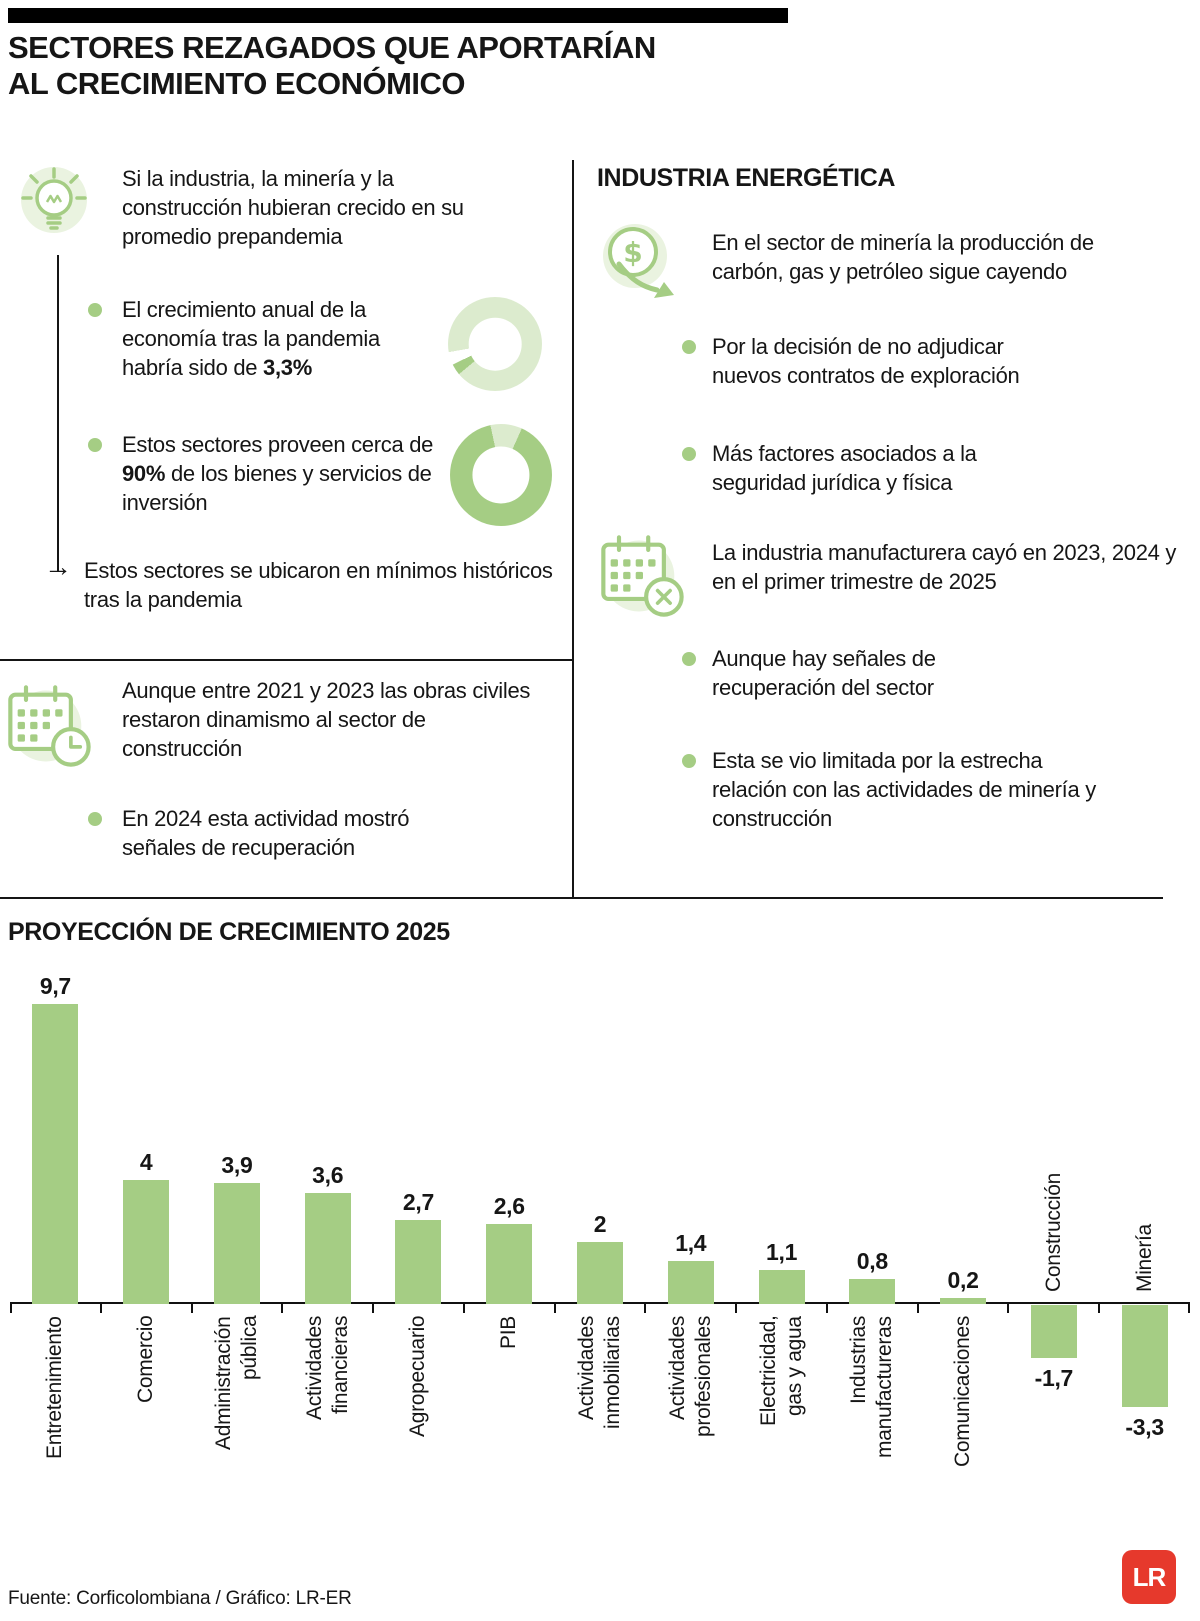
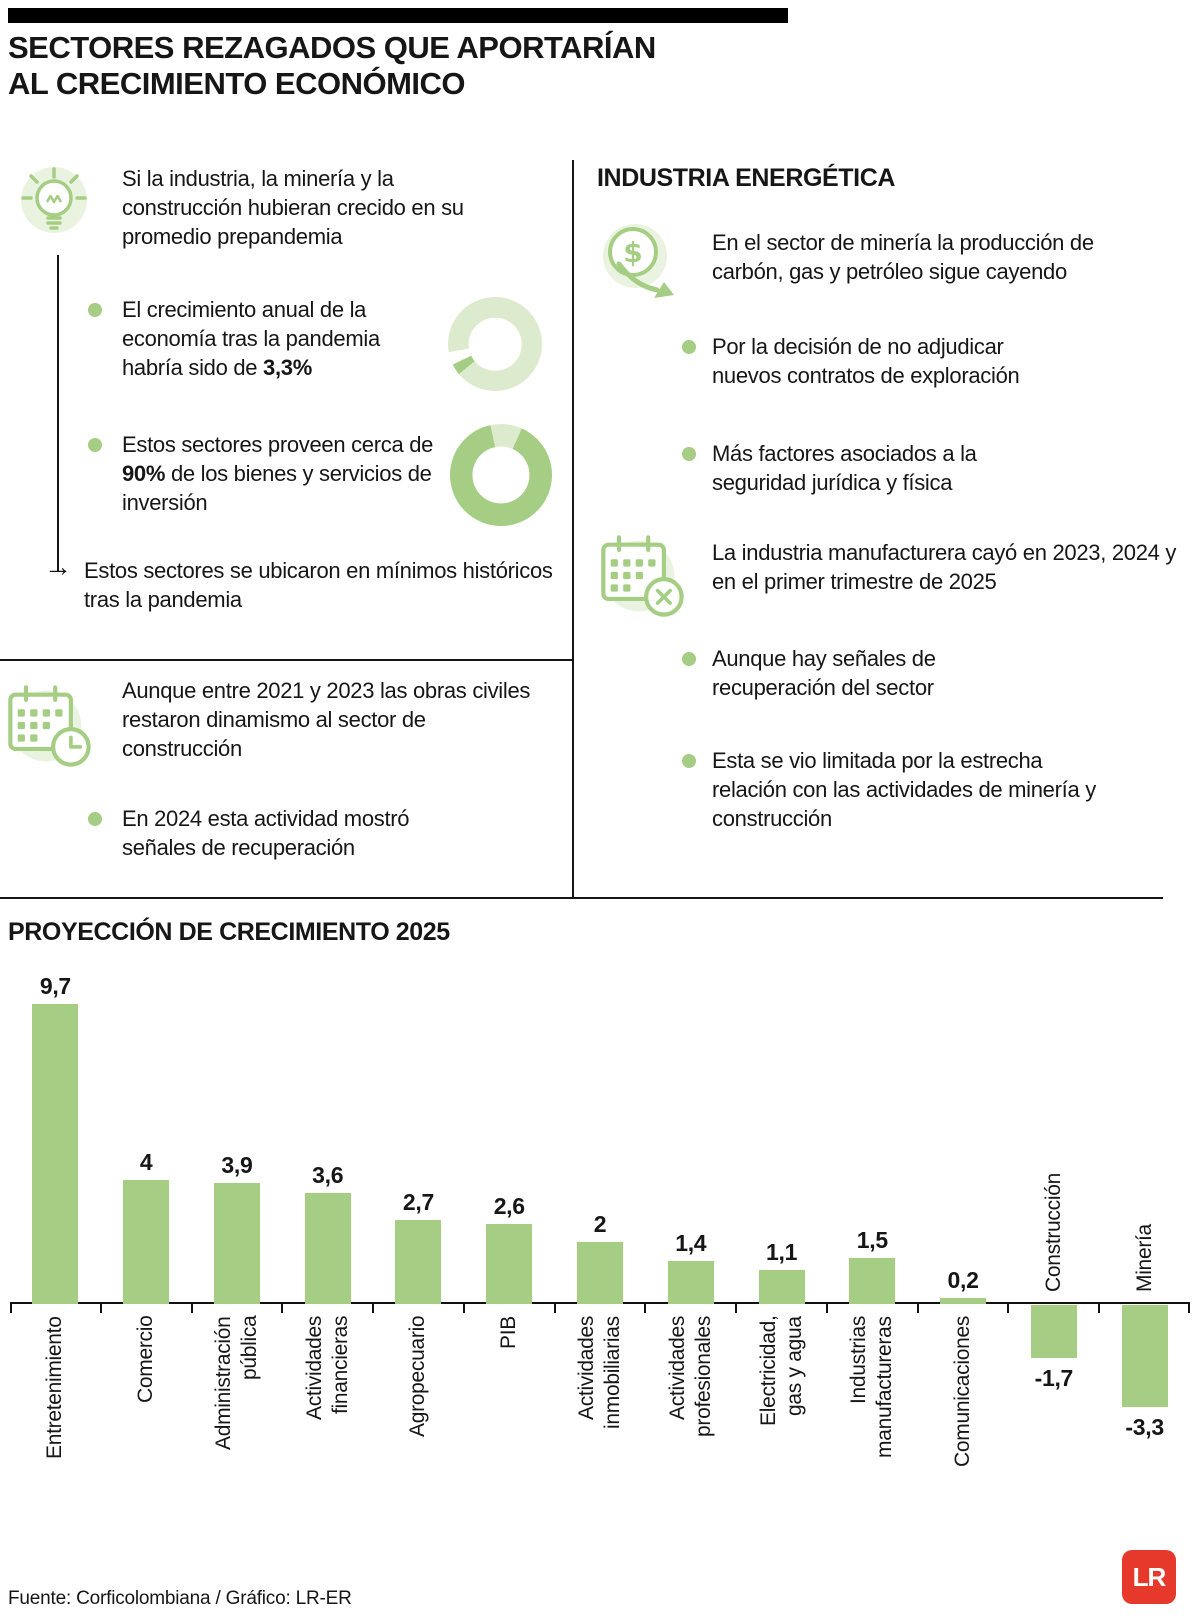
Industrias manufactureras: 0,8 -> 1,5
